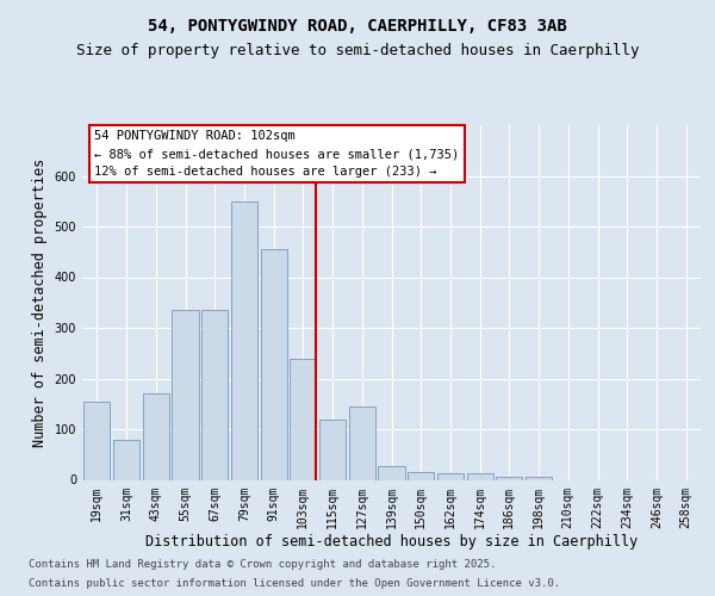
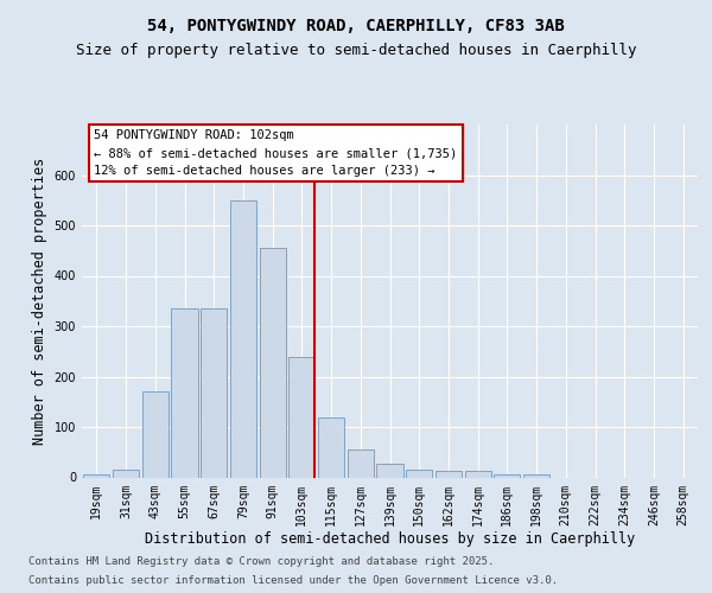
19sqm: 155 -> 5
31sqm: 80 -> 15
127sqm: 145 -> 55
